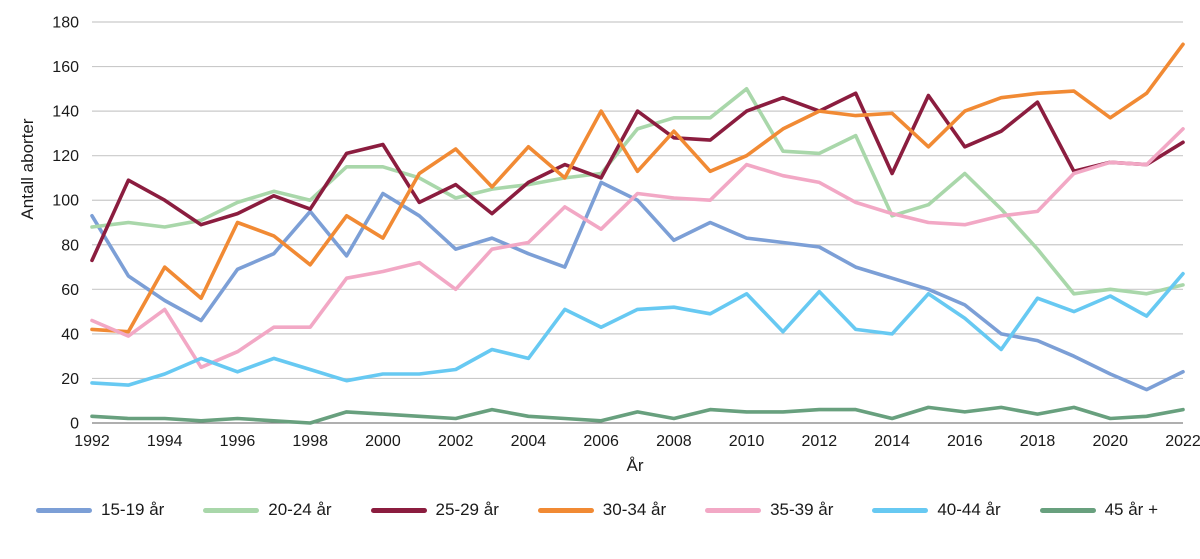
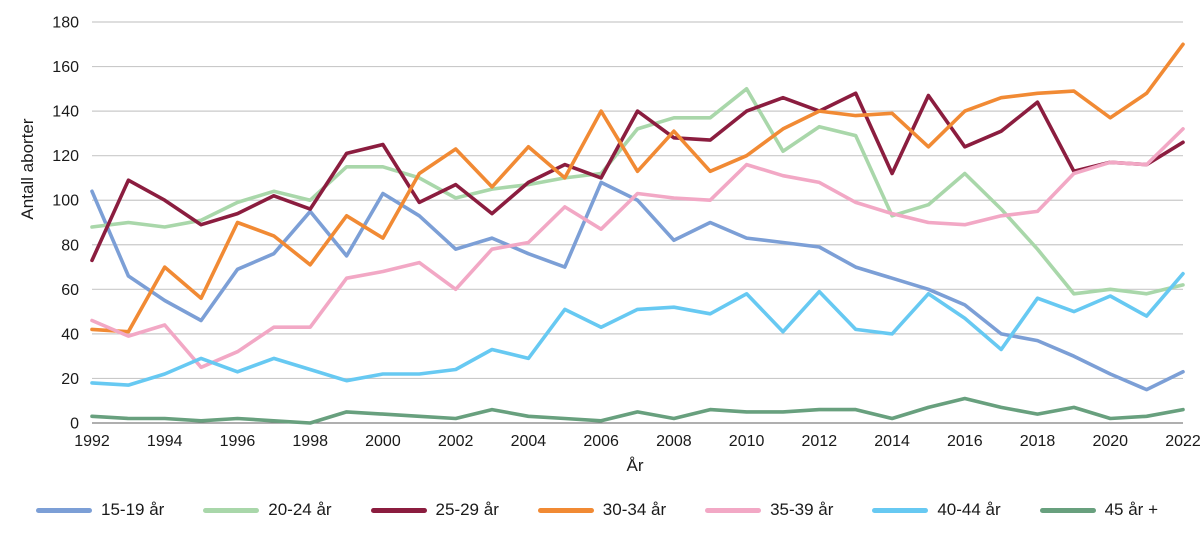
15-19 år/1992: 93 -> 104
35-39 år/1994: 51 -> 44
20-24 år/2012: 121 -> 133
45 år +/2016: 5 -> 11
